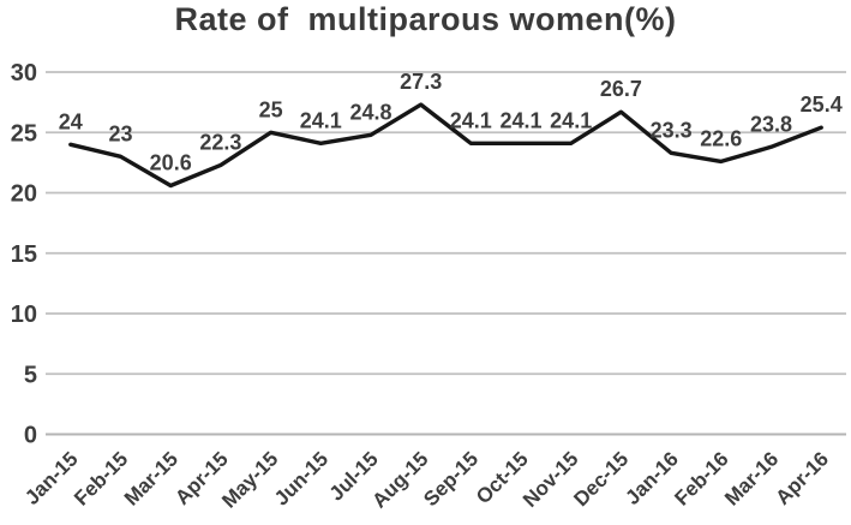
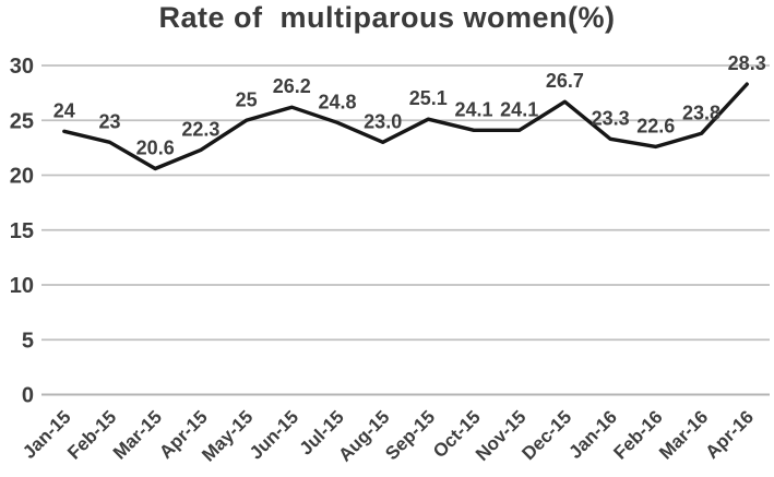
Jun-15: 24.1 -> 26.2
Aug-15: 27.3 -> 23.0
Sep-15: 24.1 -> 25.1
Apr-16: 25.4 -> 28.3
